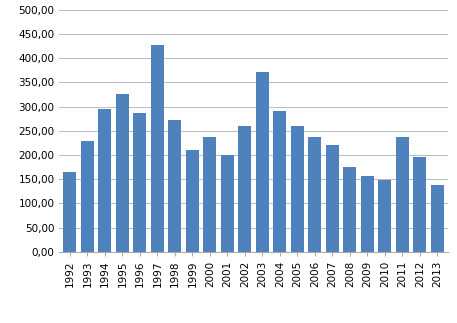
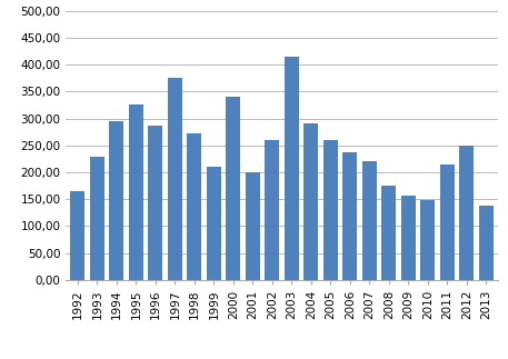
1997: 428 -> 375
2000: 238 -> 340
2003: 372 -> 415
2011: 238 -> 215
2012: 195 -> 250
